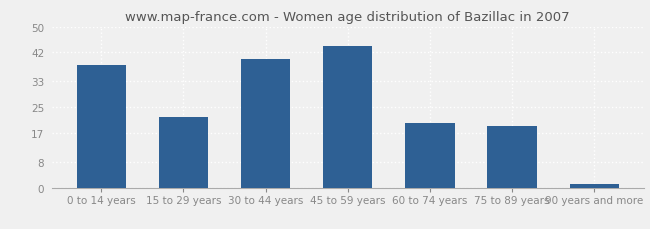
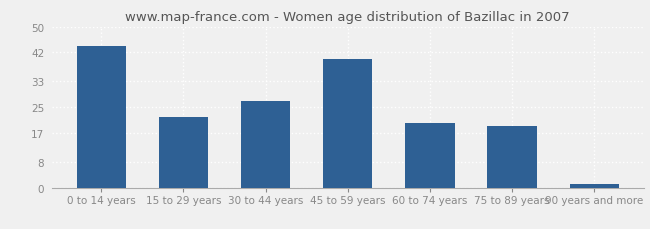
0 to 14 years: 38 -> 44
30 to 44 years: 40 -> 27
45 to 59 years: 44 -> 40
